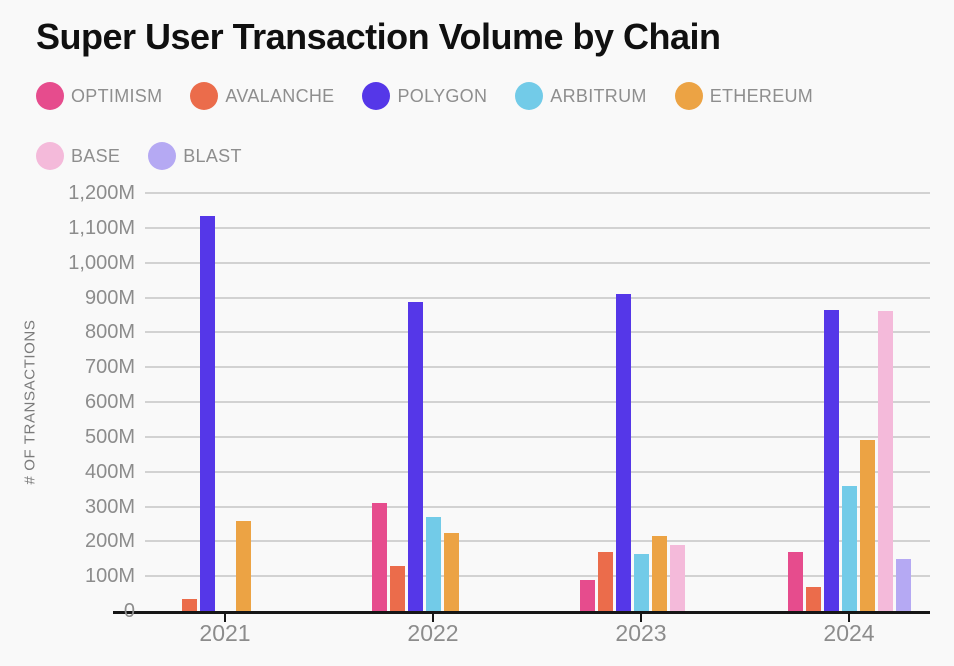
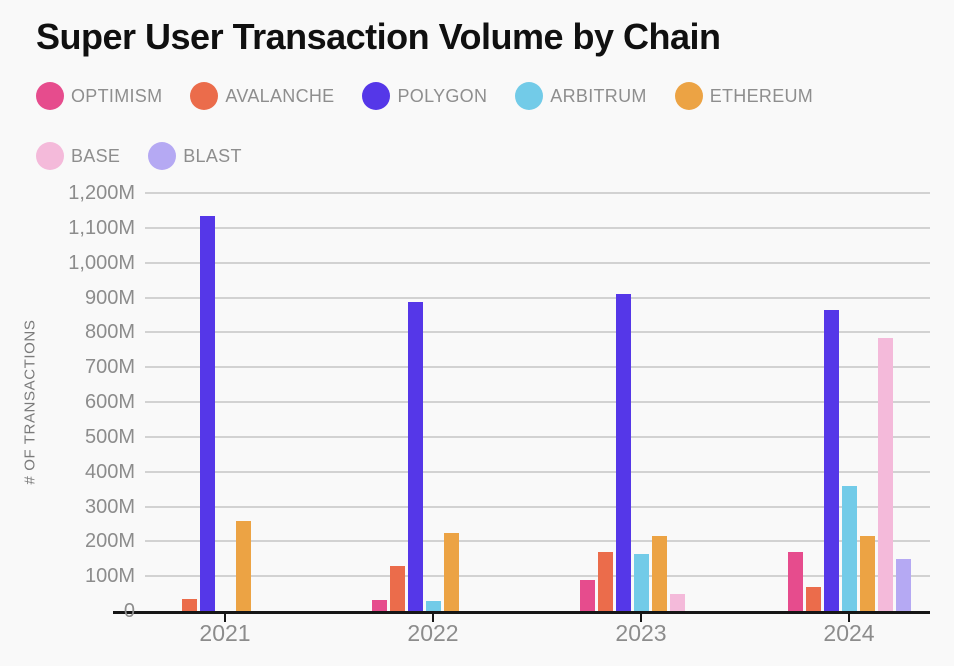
OPTIMISM/2022: 310M -> 30M
ARBITRUM/2022: 270M -> 30M
BASE/2023: 190M -> 50M
ETHEREUM/2024: 490M -> 220M
BASE/2024: 860M -> 780M
